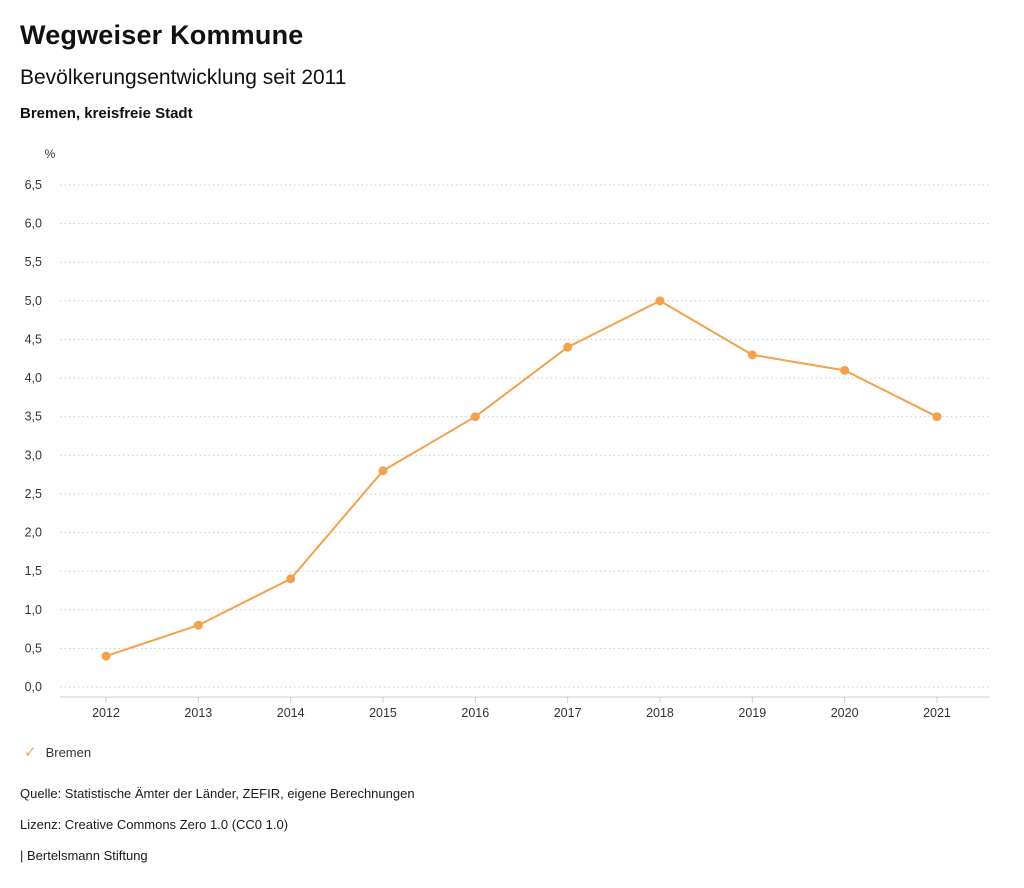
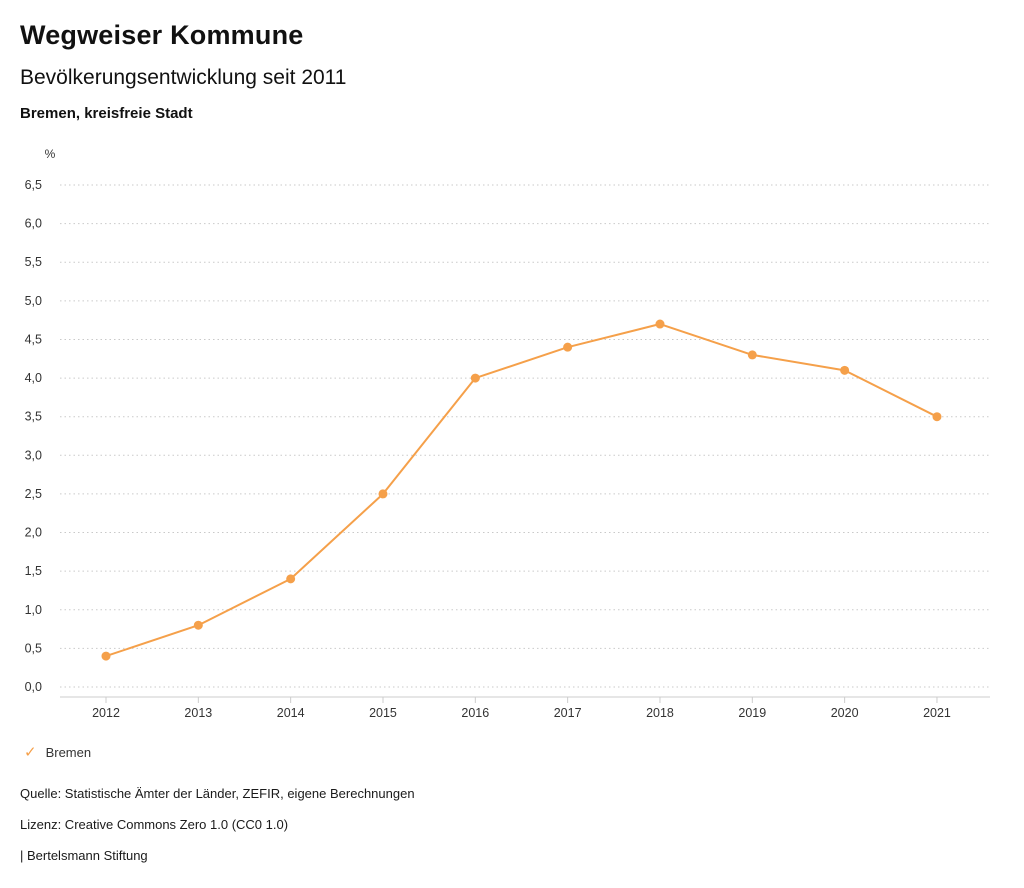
2015: 2,8 -> 2,5
2016: 3,5 -> 4,0
2018: 5,0 -> 4,7
